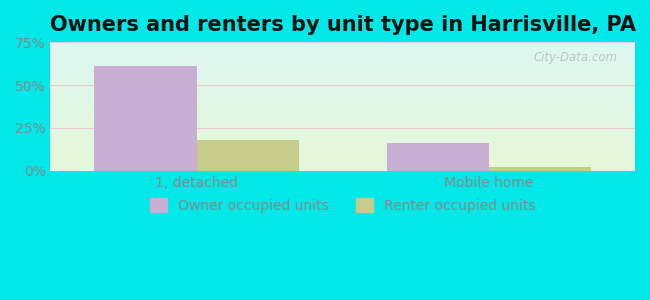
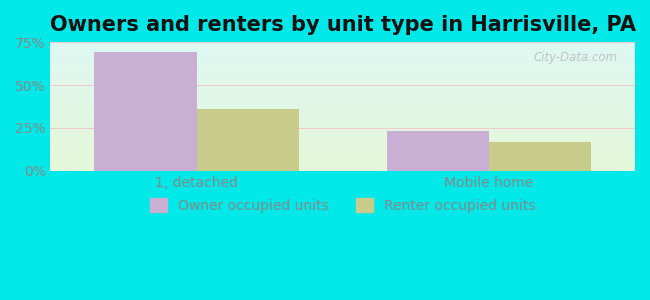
Owner occupied units/1, detached: 61% -> 69%
Renter occupied units/1, detached: 18% -> 36%
Owner occupied units/Mobile home: 16% -> 23%
Renter occupied units/Mobile home: 2% -> 17%
